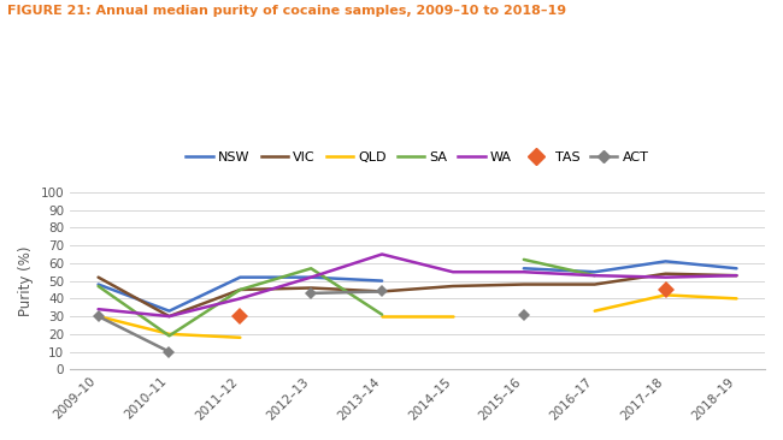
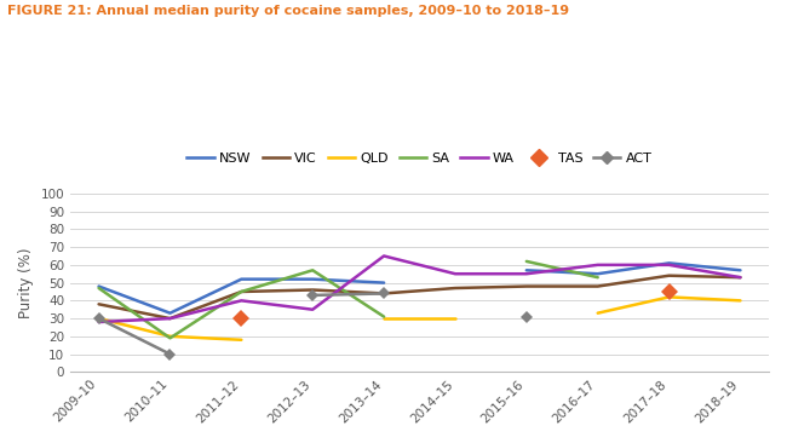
VIC/2009–10: 52 -> 38
WA/2009–10: 34 -> 28
WA/2012–13: 52 -> 35
WA/2016–17: 53 -> 60
WA/2017–18: 52 -> 60
